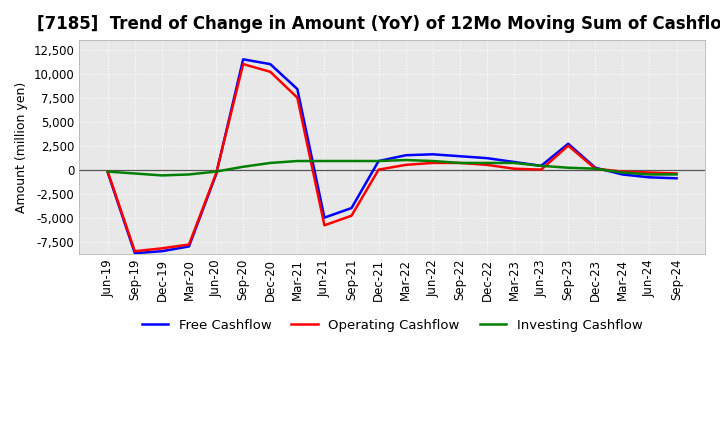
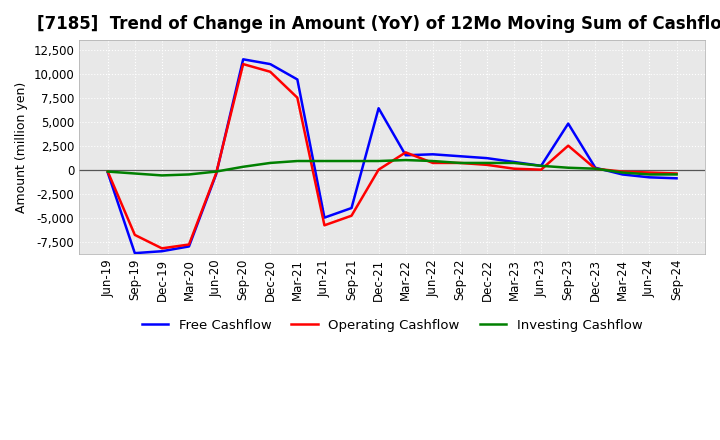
Operating Cashflow/Sep-19: -8,500 -> -6,800
Free Cashflow/Mar-21: 8,400 -> 9,400
Free Cashflow/Dec-21: 900 -> 6,400
Operating Cashflow/Mar-22: 500 -> 1,800
Free Cashflow/Sep-23: 2,700 -> 4,800
